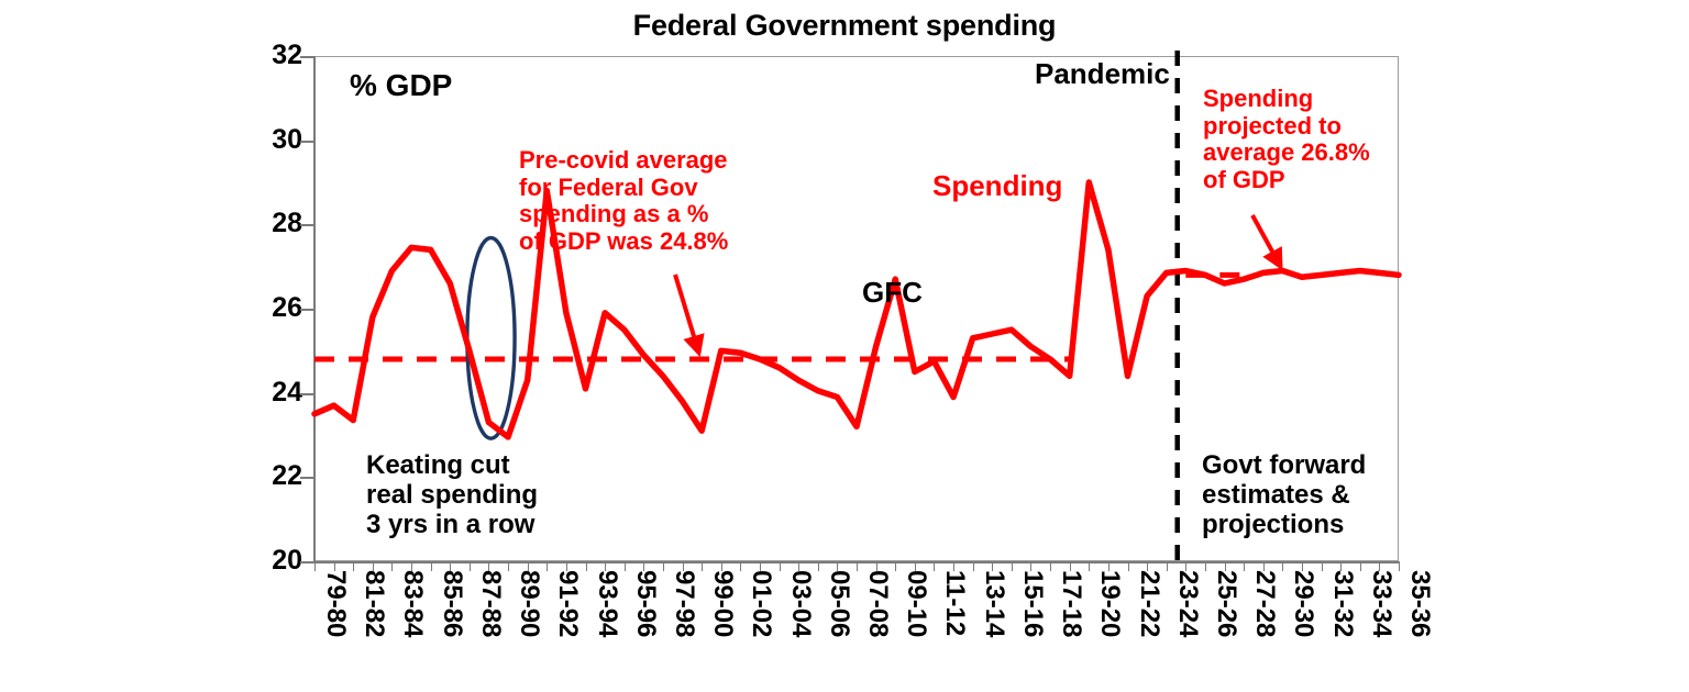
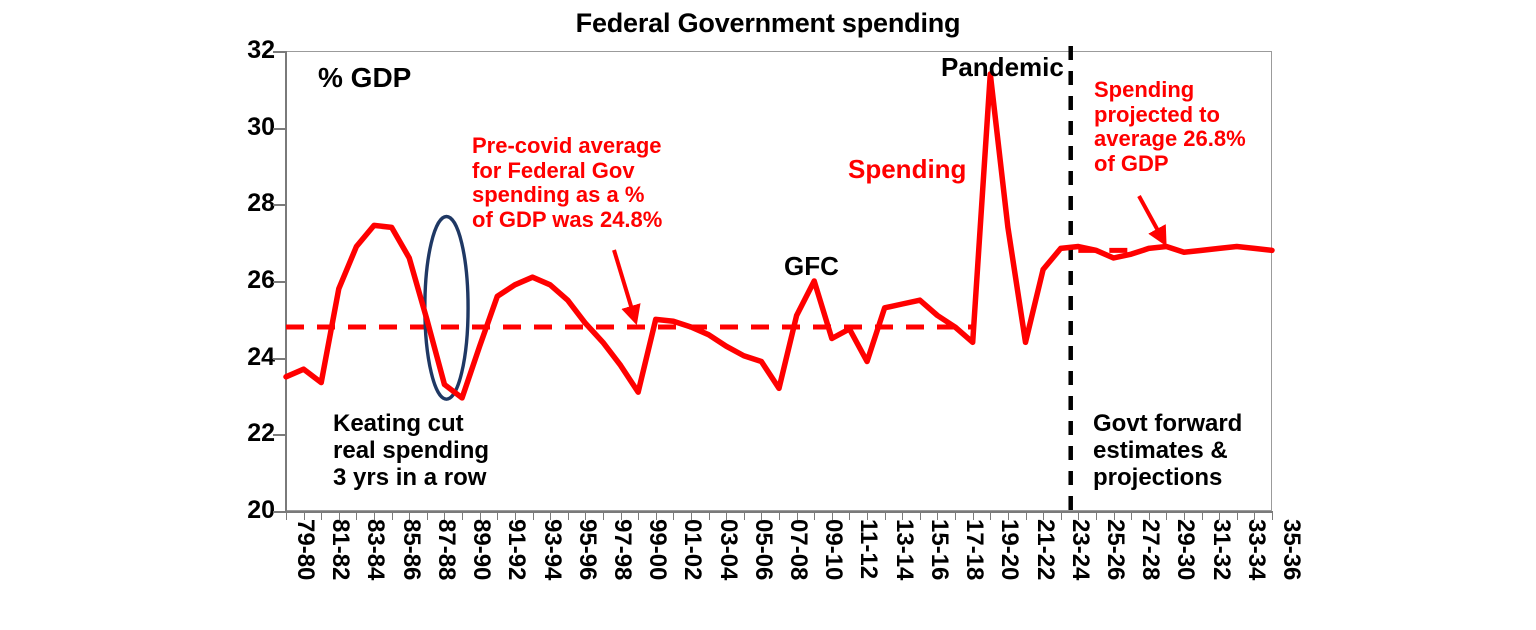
91-92: 28.8 -> 25.6
93-94: 24.1 -> 26.1
09-10: 26.7 -> 26.0
19-20: 29.0 -> 31.4
